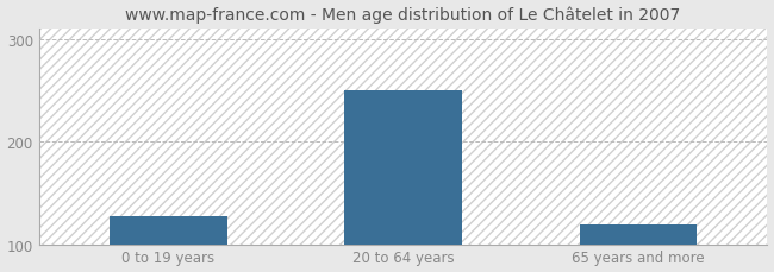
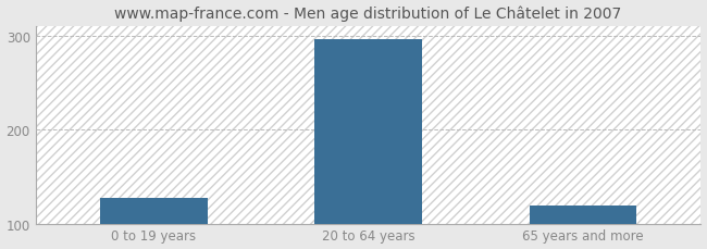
20 to 64 years: 250 -> 296
